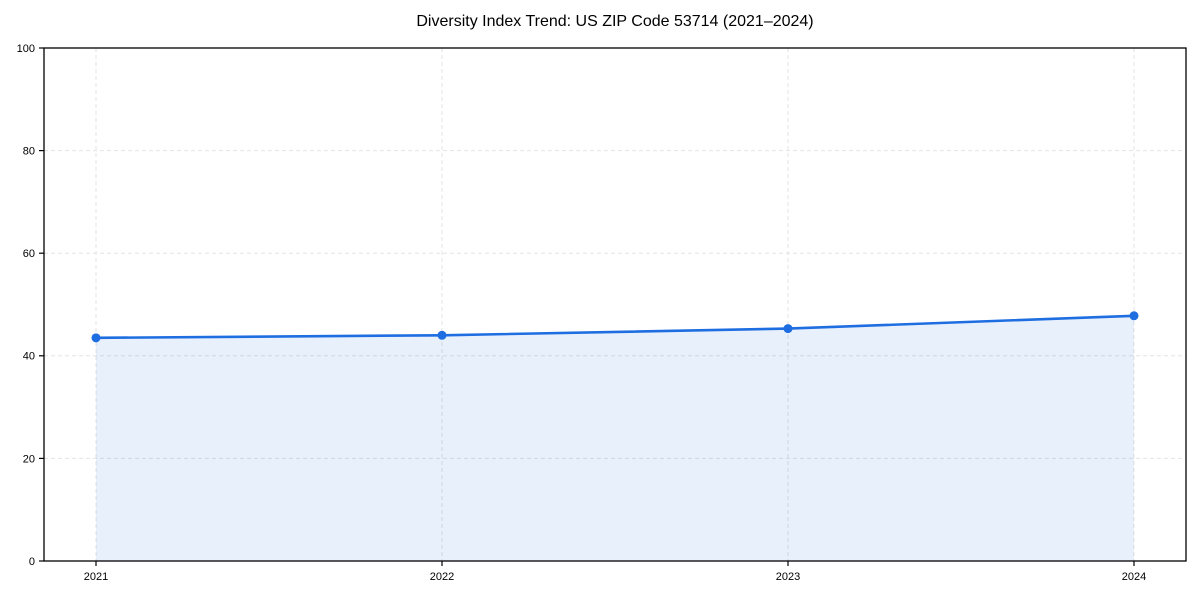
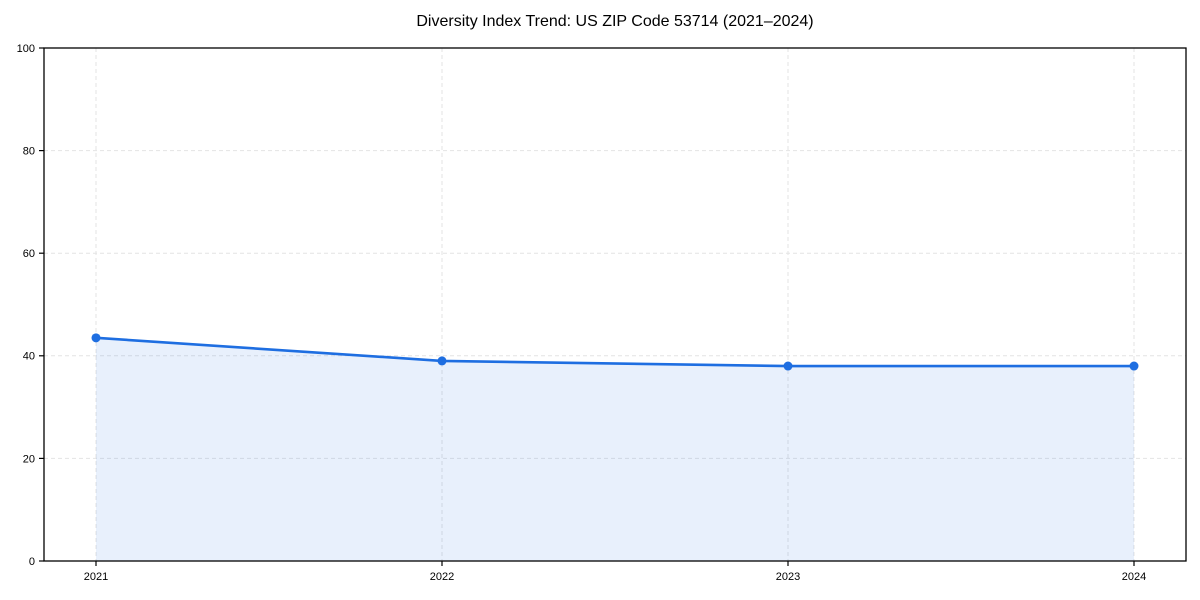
2022: 44 -> 39
2023: 45 -> 38
2024: 48 -> 38
